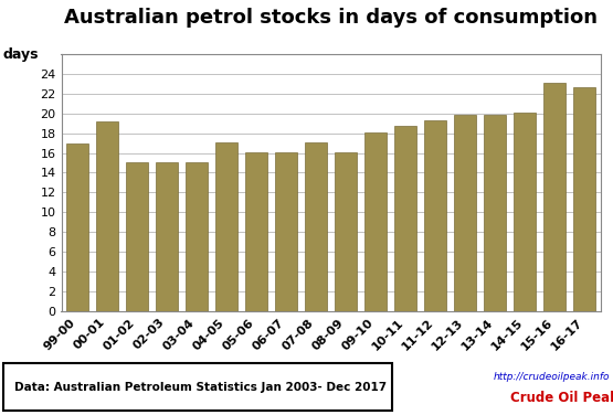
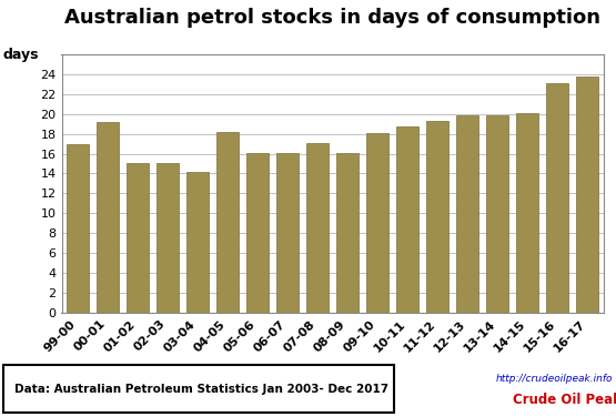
03-04: 15.1 -> 14.2
04-05: 17.1 -> 18.2
16-17: 22.6 -> 23.8
